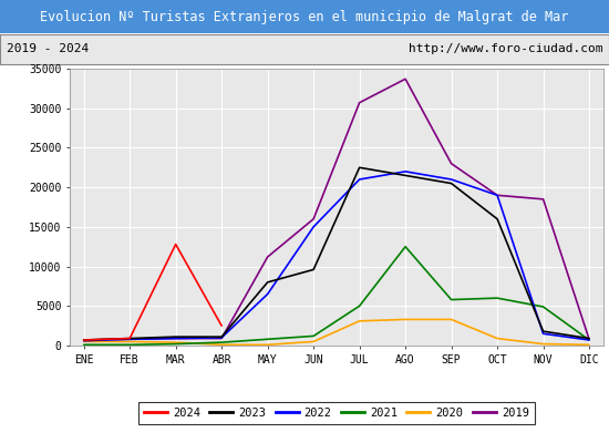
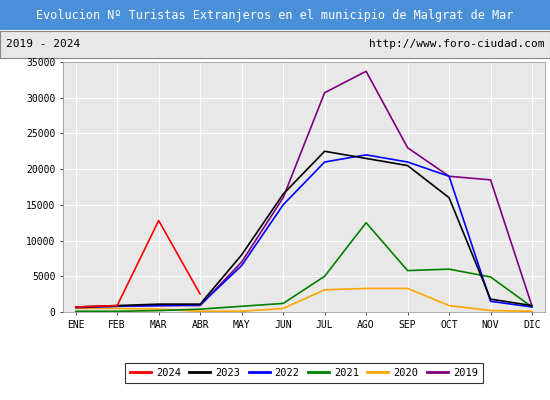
2019/MAY: 11200 -> 7000
2023/JUN: 9600 -> 16500
